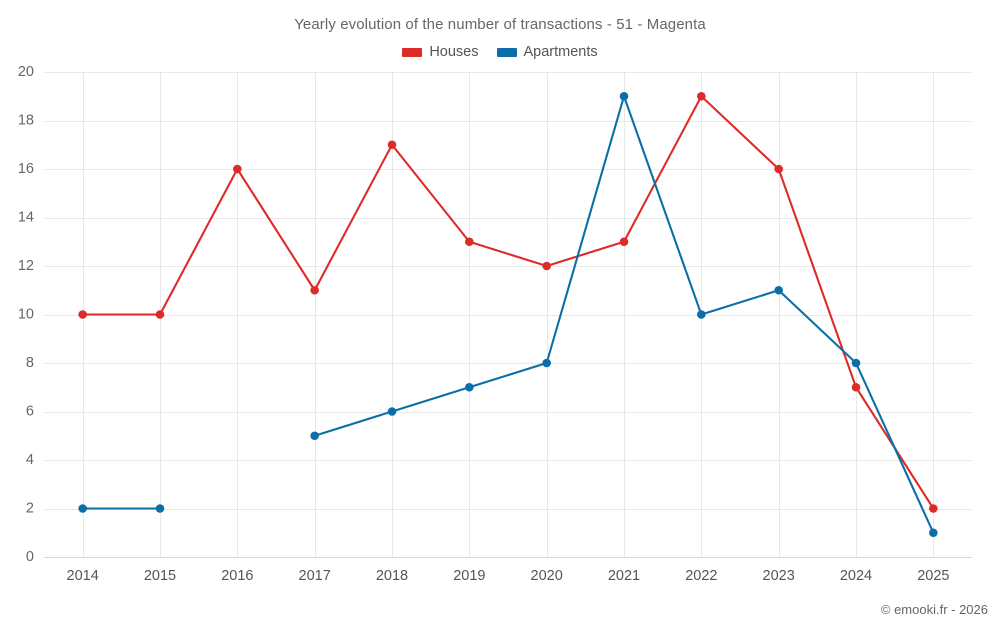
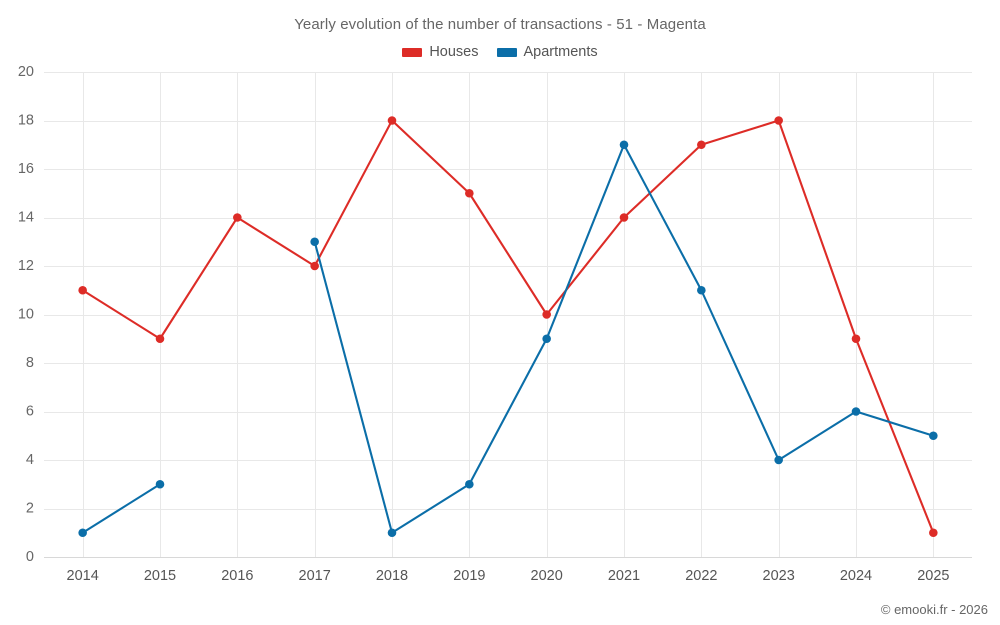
Houses/2014: 10 -> 11
Apartments/2014: 2 -> 1
Houses/2015: 10 -> 9
Apartments/2015: 2 -> 3
Houses/2016: 16 -> 14
Houses/2017: 11 -> 12
Apartments/2017: 5 -> 13
Houses/2018: 17 -> 18
Apartments/2018: 6 -> 1
Houses/2019: 13 -> 15
Apartments/2019: 7 -> 3
Houses/2020: 12 -> 10
Apartments/2020: 8 -> 9
Houses/2021: 13 -> 14
Apartments/2021: 19 -> 17
Houses/2022: 19 -> 17
Apartments/2022: 10 -> 11
Houses/2023: 16 -> 18
Apartments/2023: 11 -> 4
Houses/2024: 7 -> 9
Apartments/2024: 8 -> 6
Houses/2025: 2 -> 1
Apartments/2025: 1 -> 5
